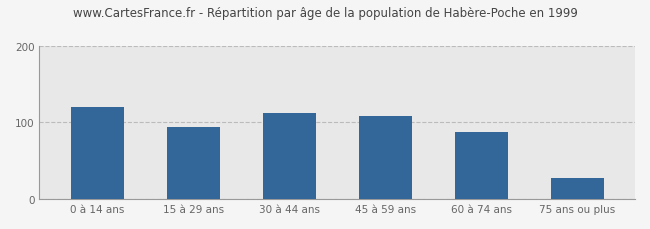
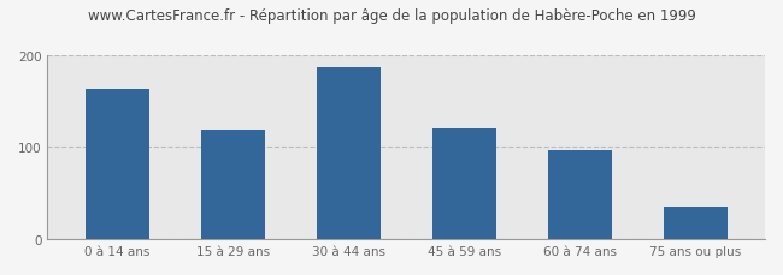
0 à 14 ans: 120 -> 163
15 à 29 ans: 94 -> 119
30 à 44 ans: 112 -> 187
45 à 59 ans: 108 -> 120
60 à 74 ans: 88 -> 97
75 ans ou plus: 28 -> 36
